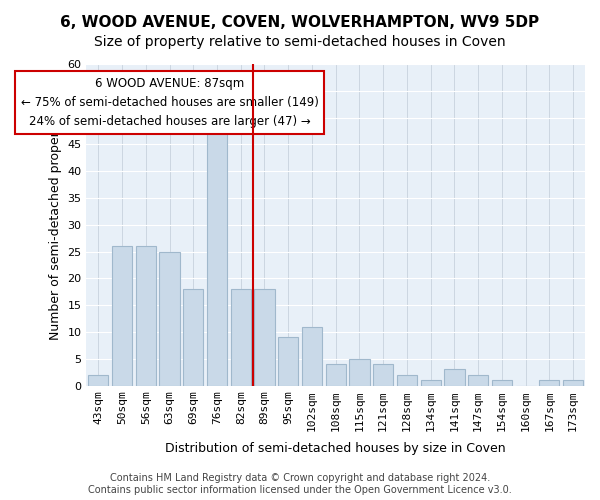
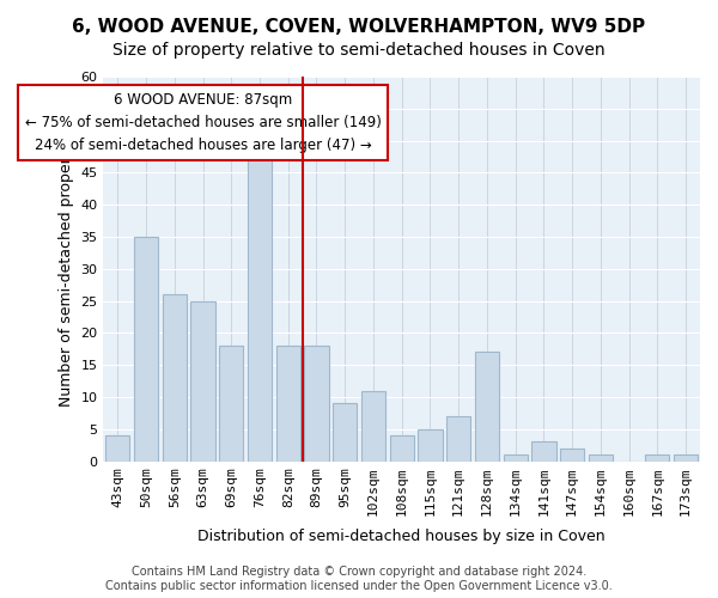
43sqm: 2 -> 4
50sqm: 26 -> 35
121sqm: 4 -> 7
128sqm: 2 -> 17
